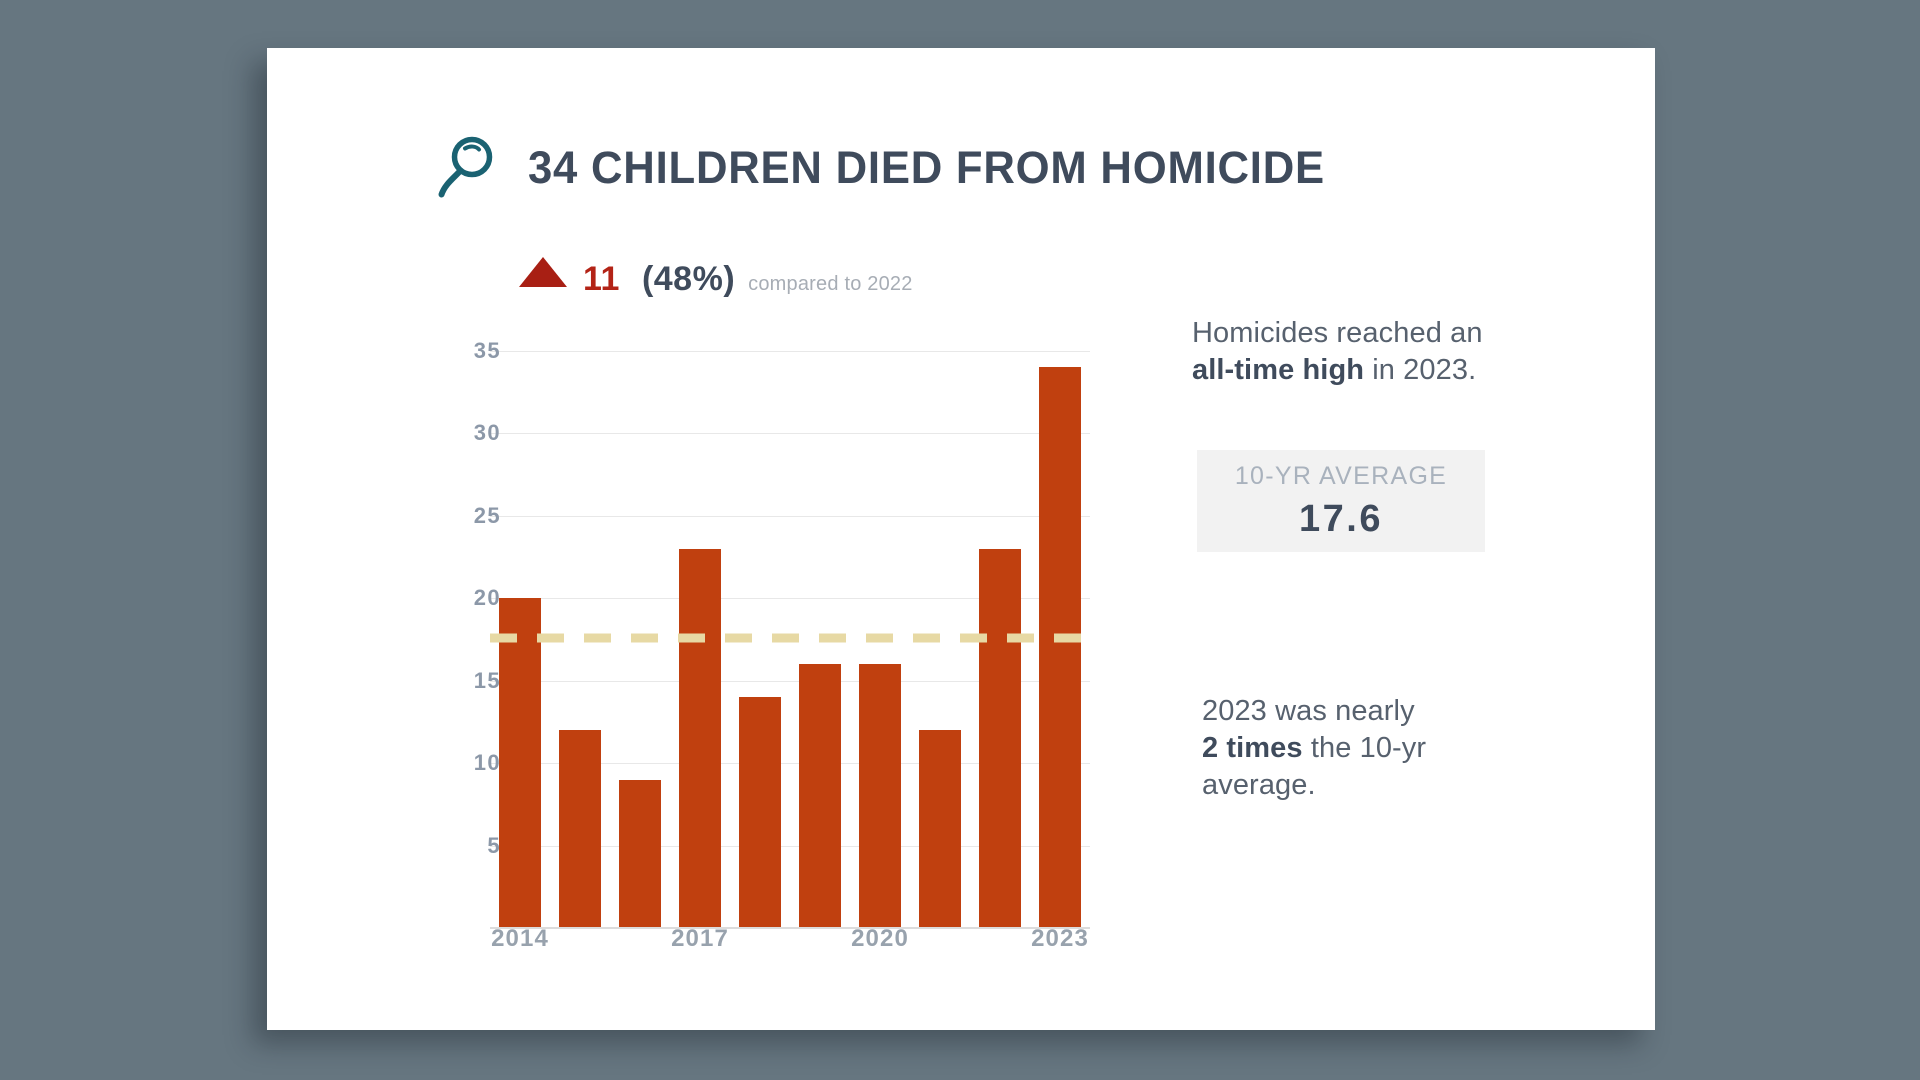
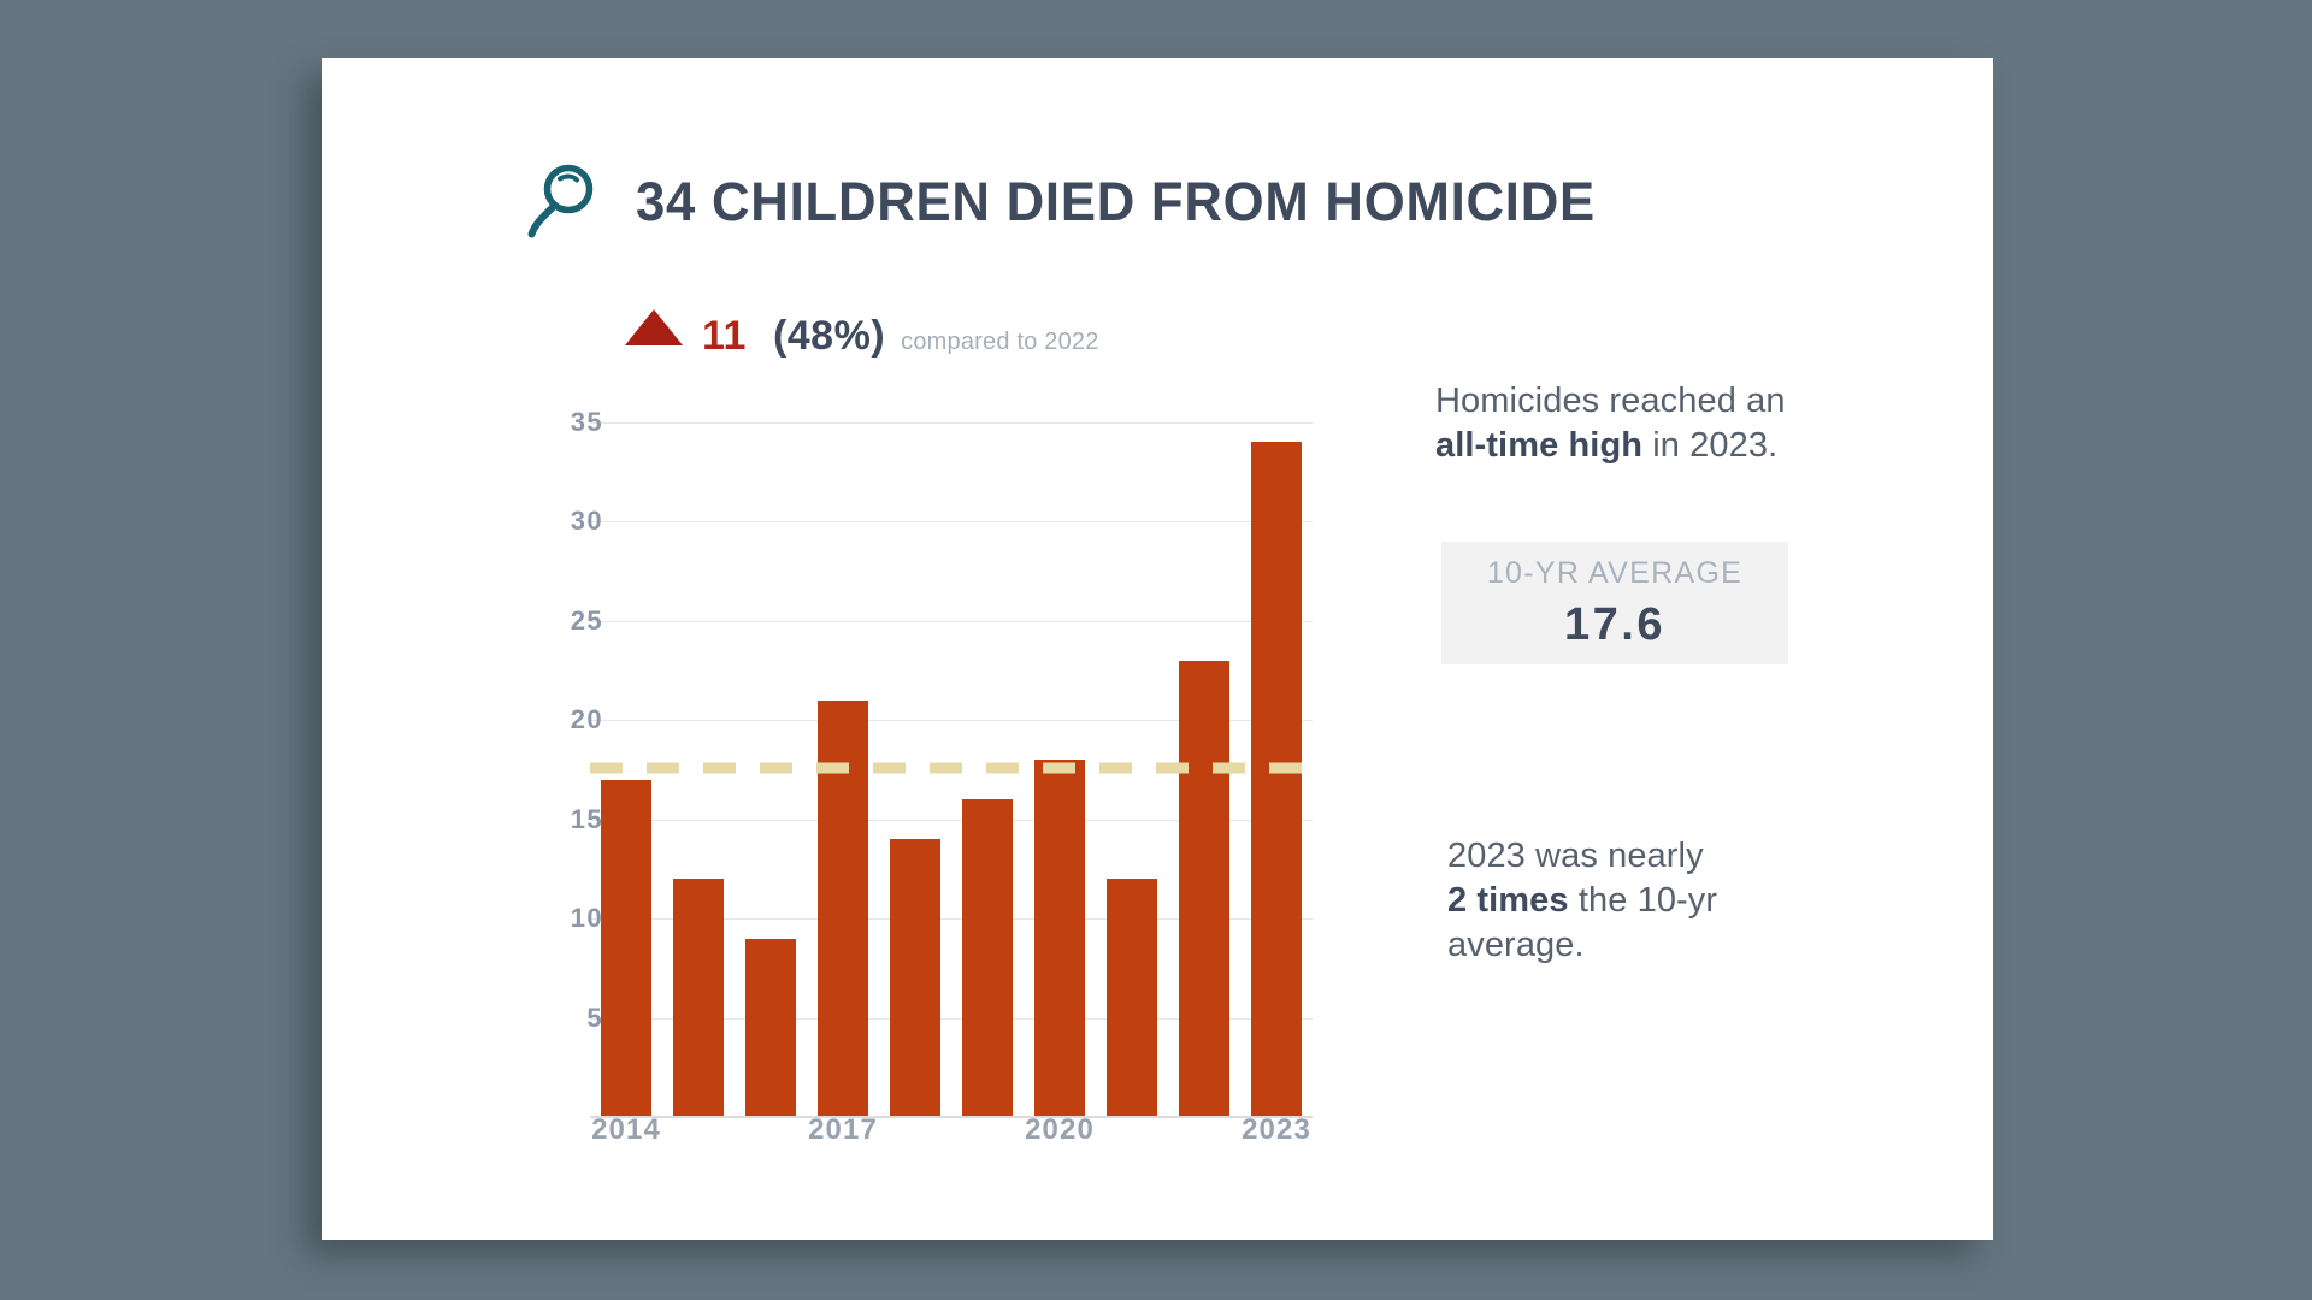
2014: 20 -> 17
2017: 23 -> 21
2020: 16 -> 18
